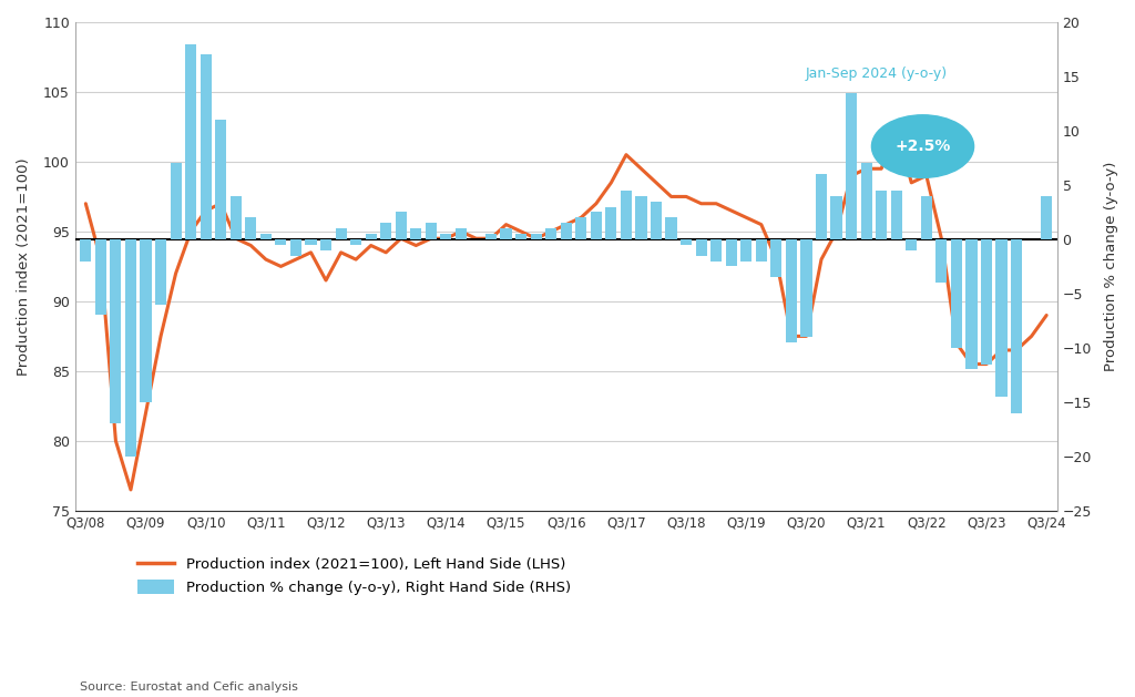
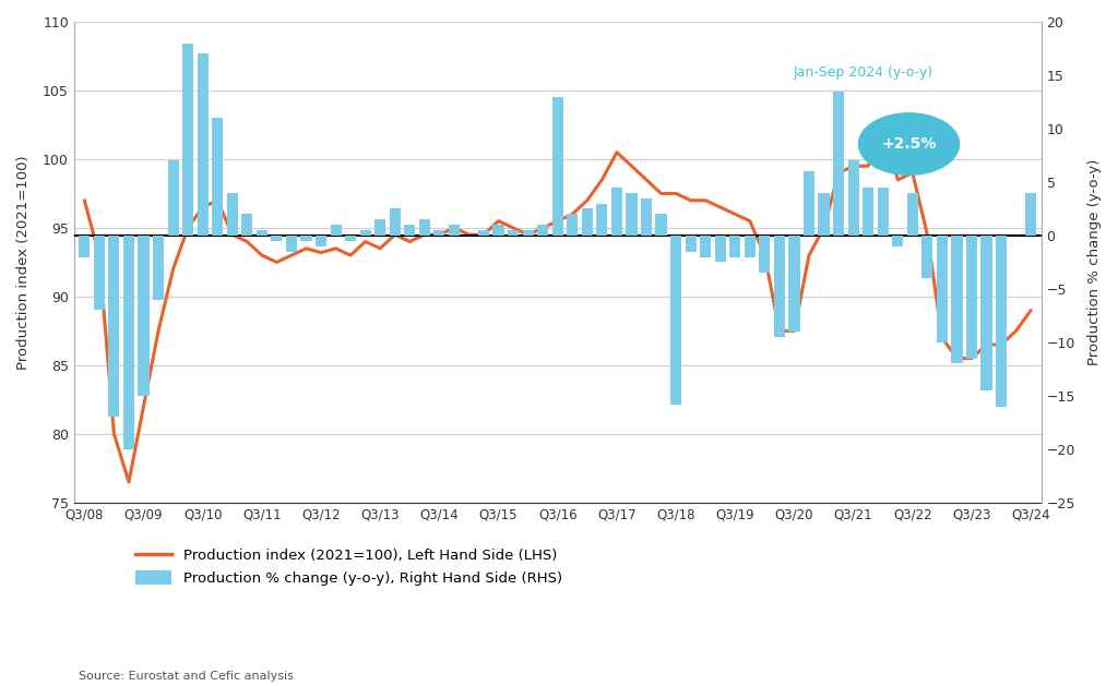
Production index (2021=100), Left Hand Side (LHS)/Q3/12: 91.5 -> 93.2
Production % change (y-o-y), Right Hand Side (RHS)/Q3/16: 1.5 -> 13.0
Production % change (y-o-y), Right Hand Side (RHS)/Q3/18: -0.5 -> -15.8
